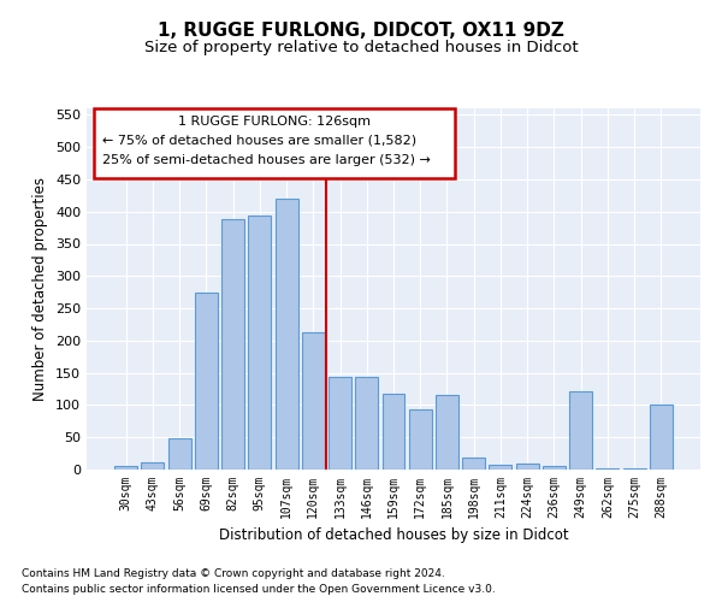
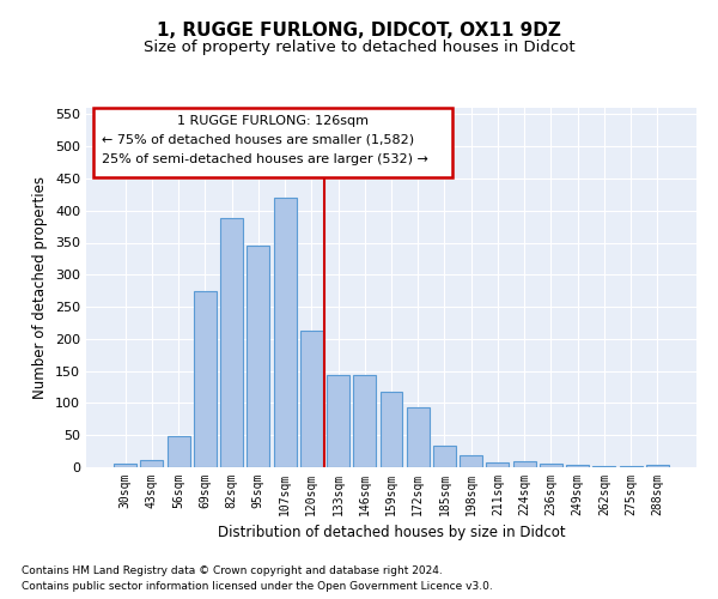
95sqm: 394 -> 345
185sqm: 116 -> 34
249sqm: 122 -> 4
288sqm: 100 -> 3
